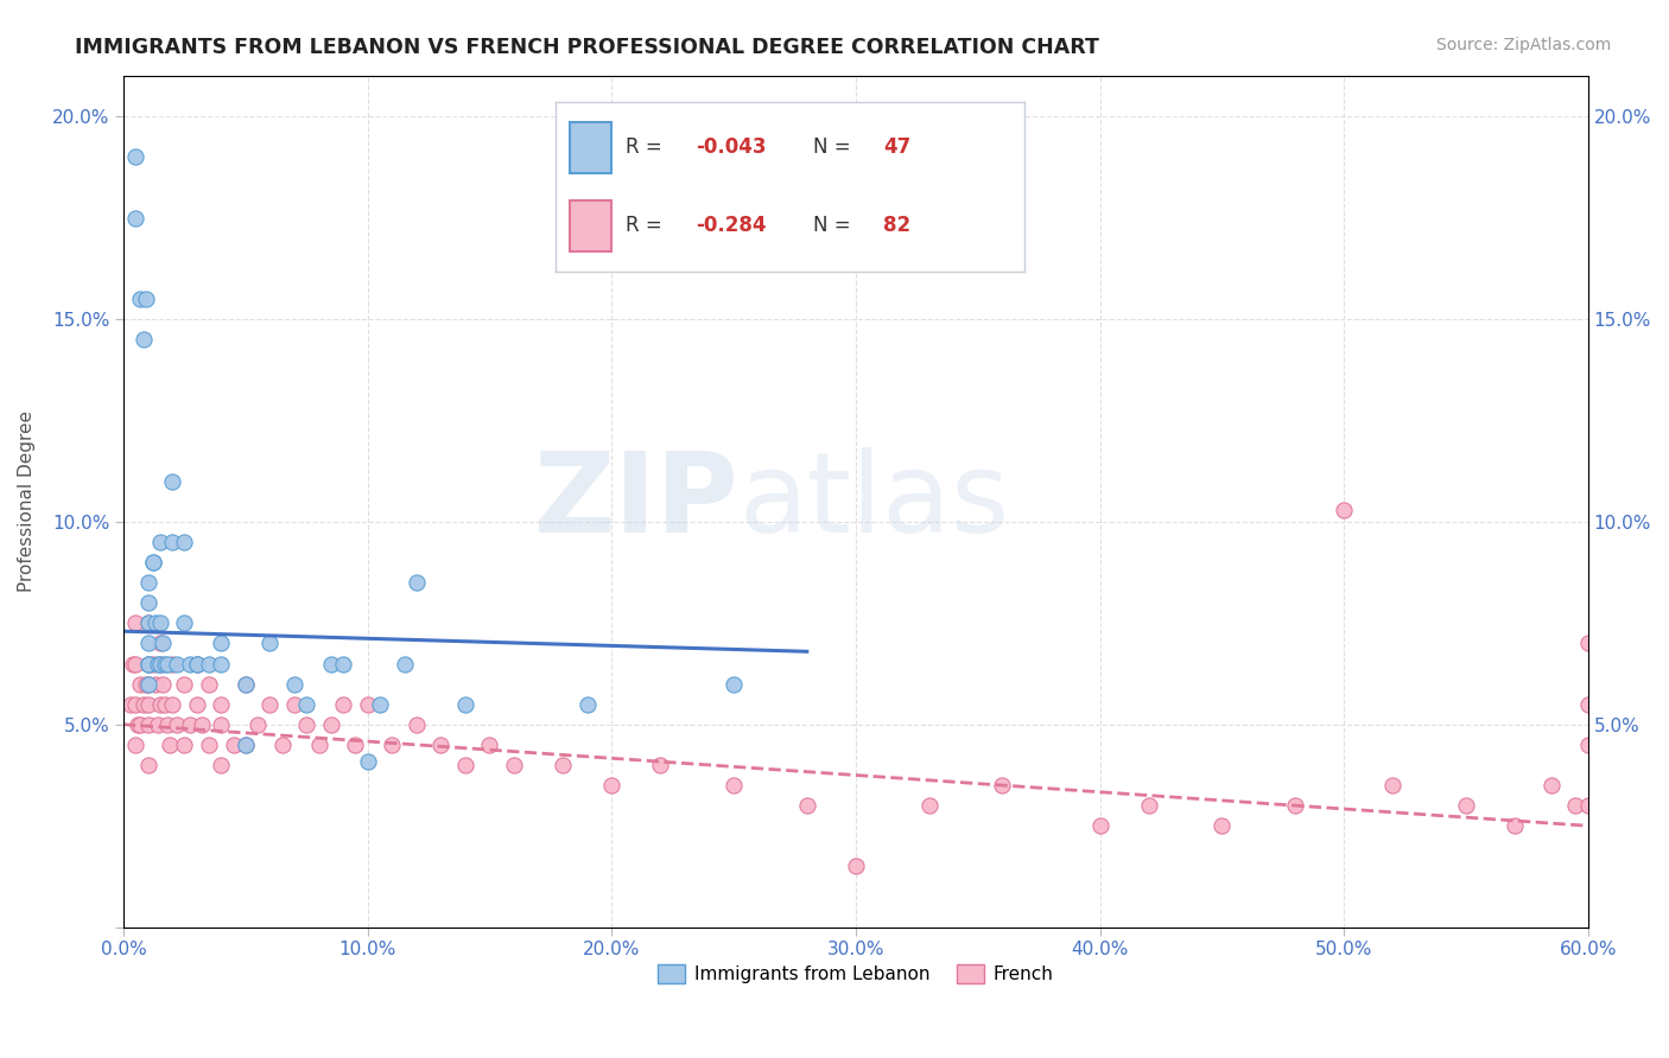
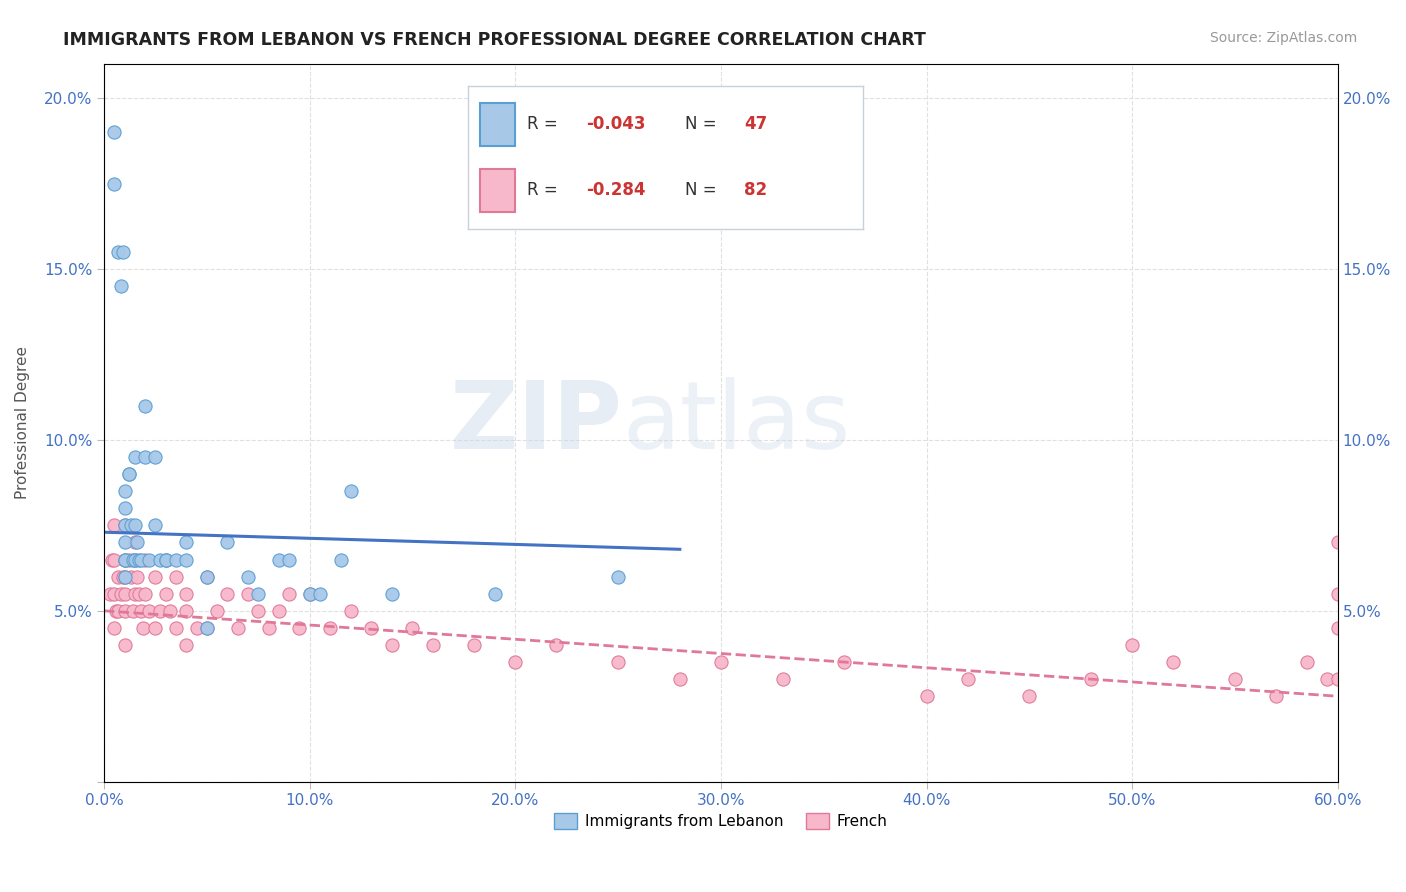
Immigrants from Lebanon/10.0%: 4.1% -> 5.5%
French/30.0%: 1.5% -> 3.5%
French/50.0%: 10.3% -> 4.0%
